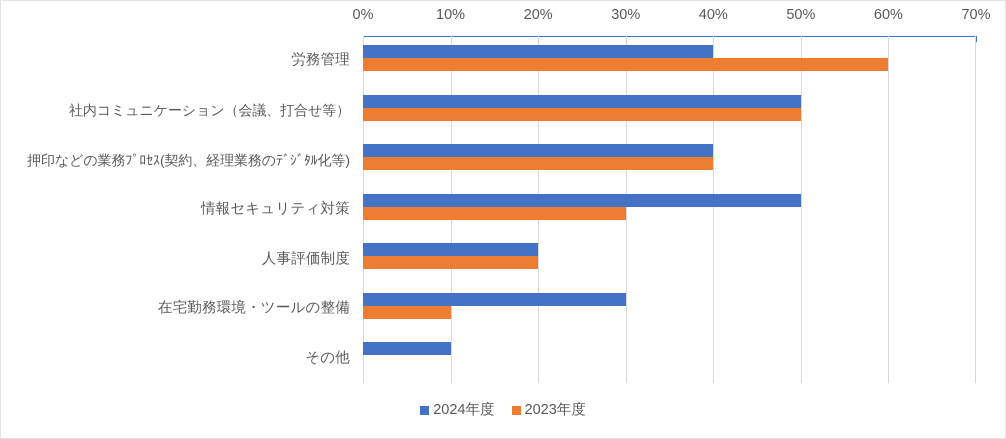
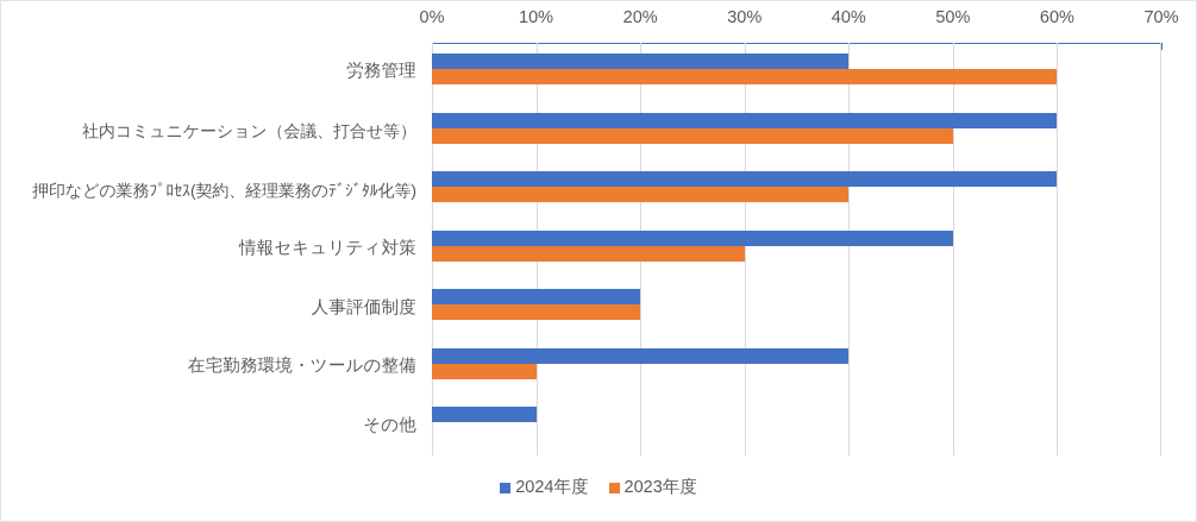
2024年度/社内コミュニケーション（会議、打合せ等）: 50% -> 60%
2024年度/押印などの業務ﾌﾟﾛｾｽ(契約、経理業務のﾃﾞｼﾞﾀﾙ化等): 40% -> 60%
2024年度/在宅勤務環境・ツールの整備: 30% -> 40%
